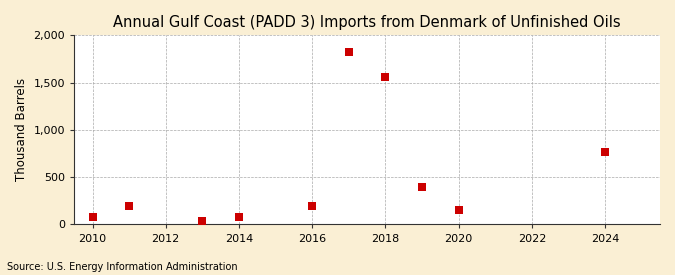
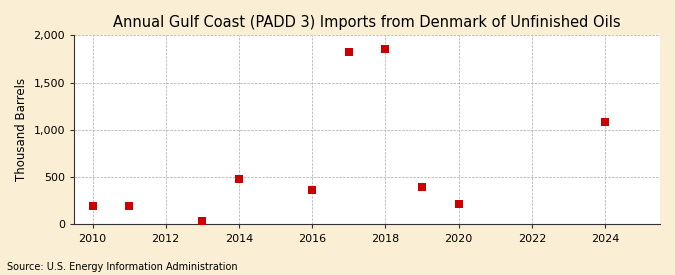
2010: 80 -> 200
2014: 80 -> 480
2016: 200 -> 360
2018: 1,560 -> 1,860
2020: 150 -> 220
2024: 770 -> 1,080
